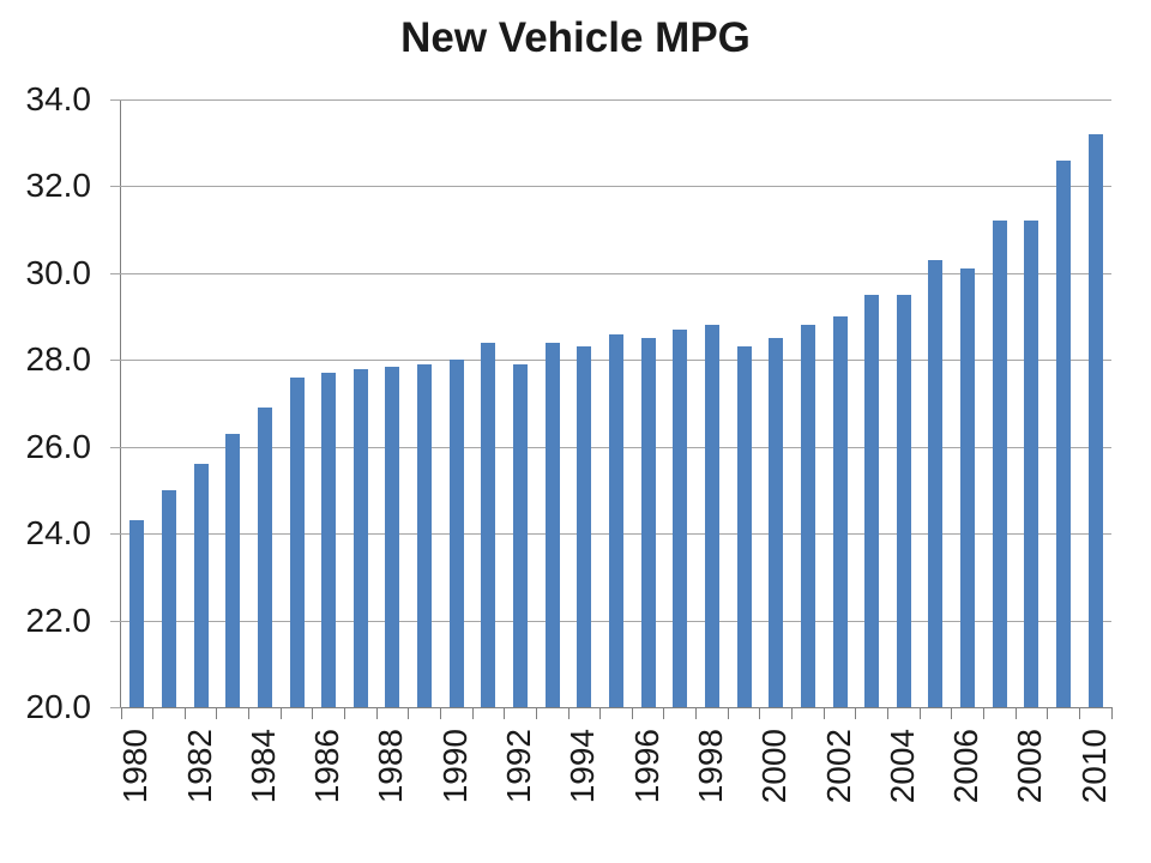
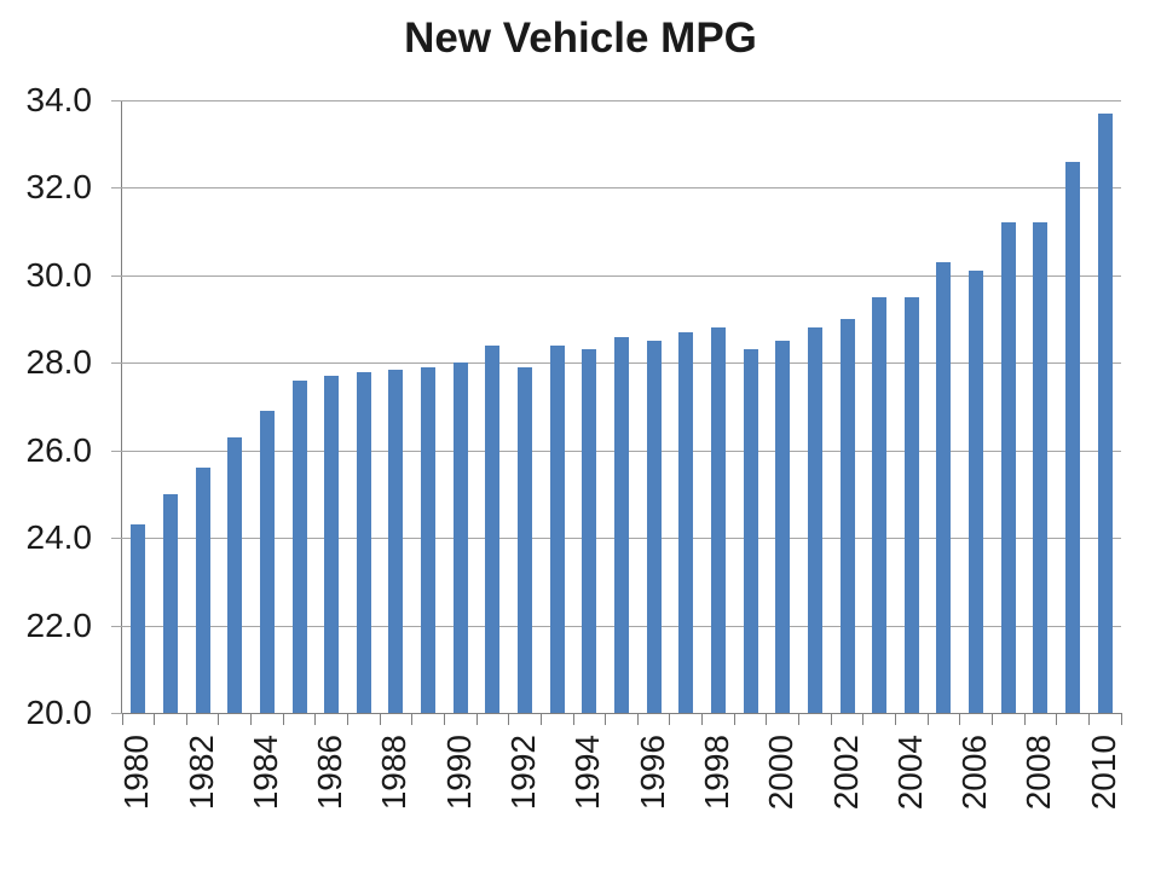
2010: 33.2 -> 33.7
